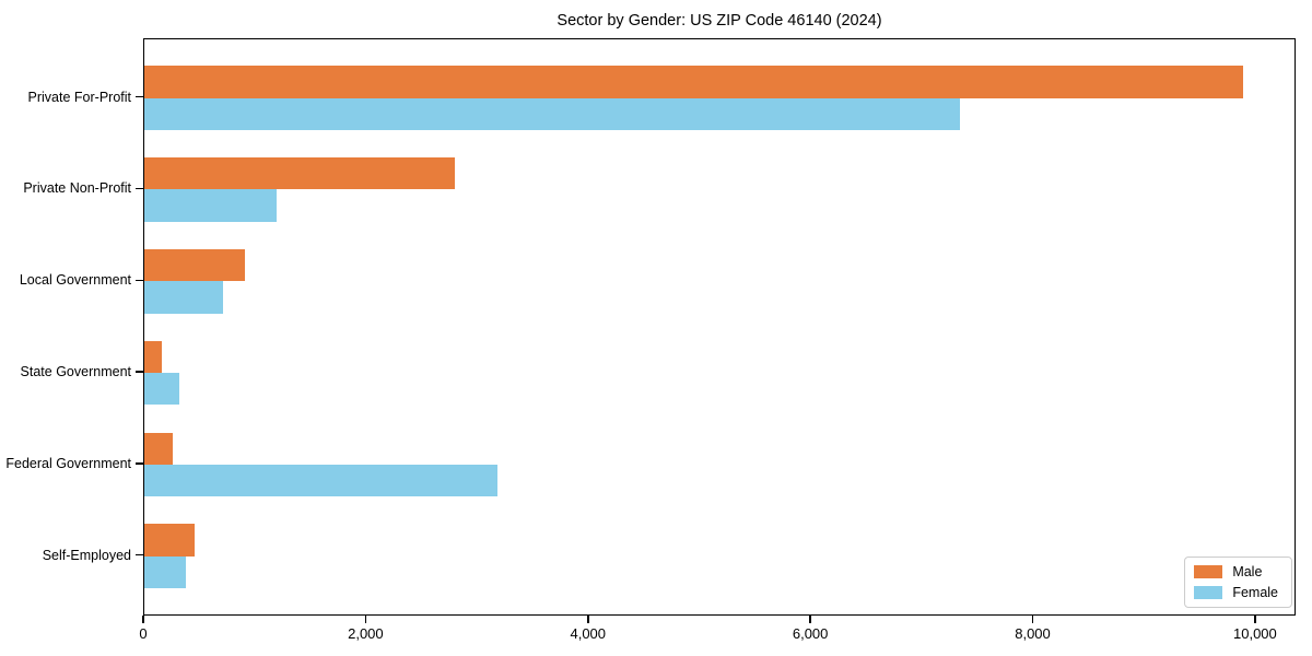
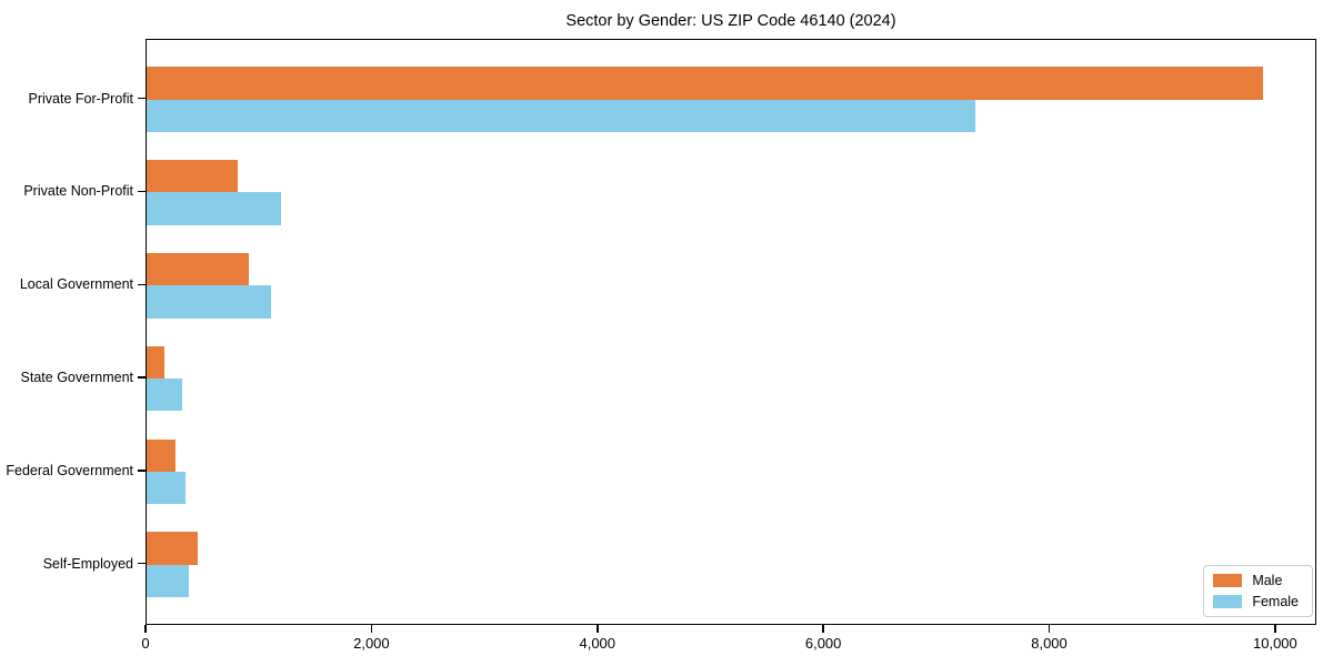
Male/Private Non-Profit: 2790 -> 800
Female/Local Government: 710 -> 1100
Female/Federal Government: 3180 -> 340
